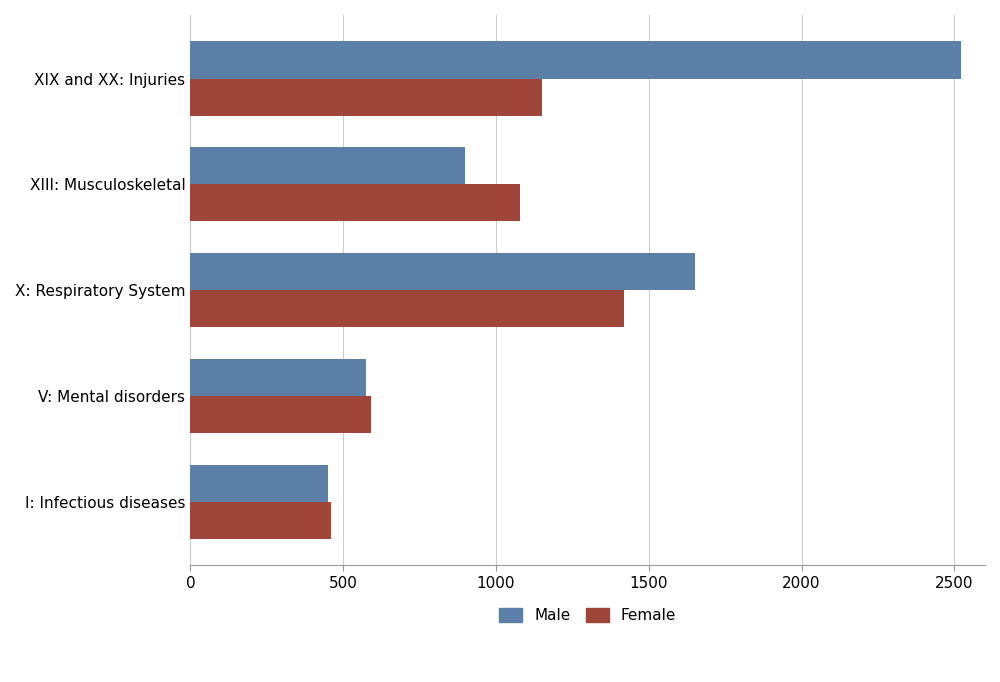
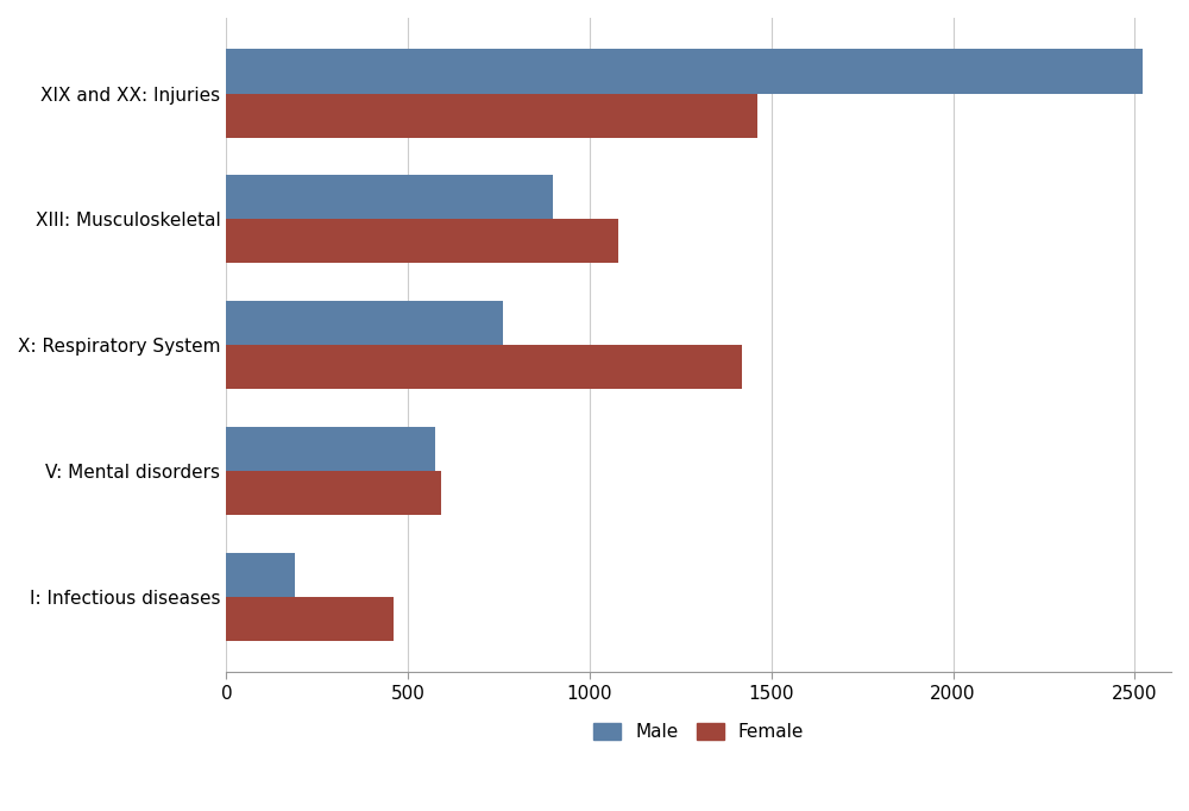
Female/XIX and XX: Injuries: 1150 -> 1460
Male/X: Respiratory System: 1650 -> 760
Male/I: Infectious diseases: 450 -> 190
